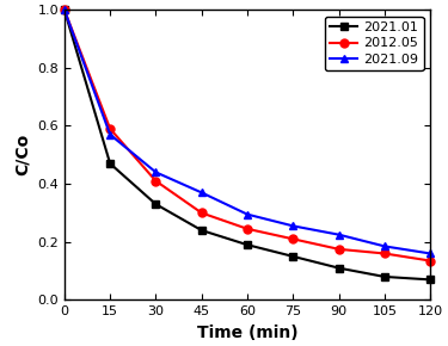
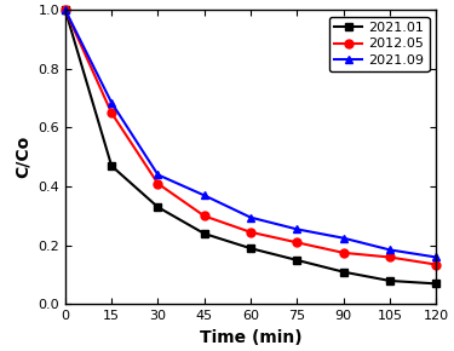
2012.05/15: 0.590 -> 0.650
2021.09/15: 0.570 -> 0.685
